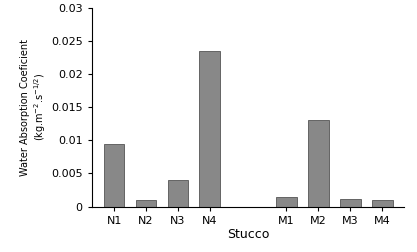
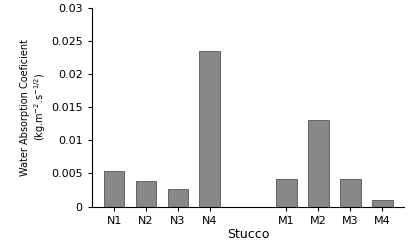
N1: 0.0095 -> 0.0054
N2: 0.0010 -> 0.0038
N3: 0.0040 -> 0.0026
M1: 0.0015 -> 0.0042
M3: 0.0012 -> 0.0042
